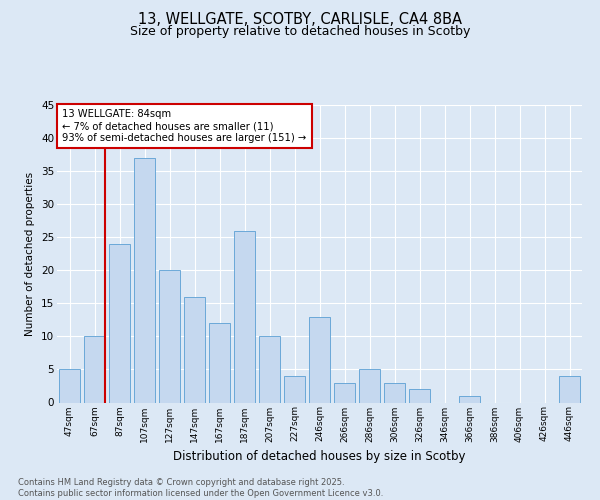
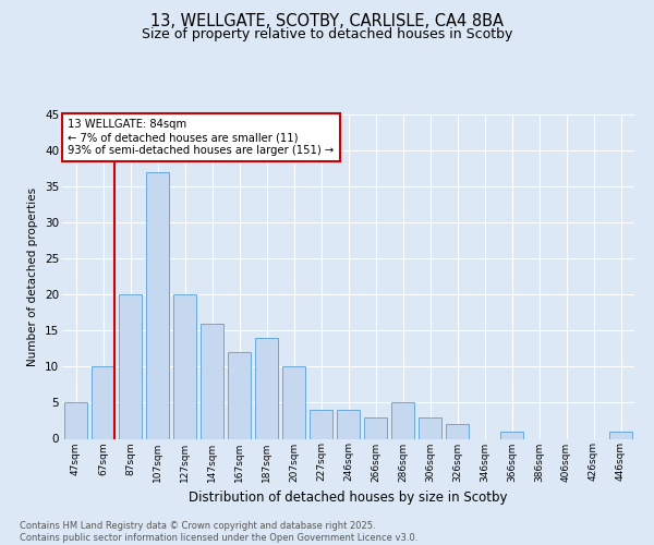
87sqm: 24 -> 20
187sqm: 26 -> 14
246sqm: 13 -> 4
446sqm: 4 -> 1
